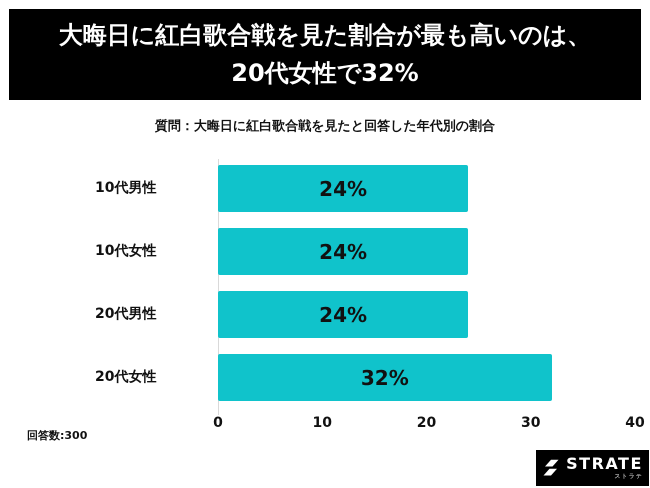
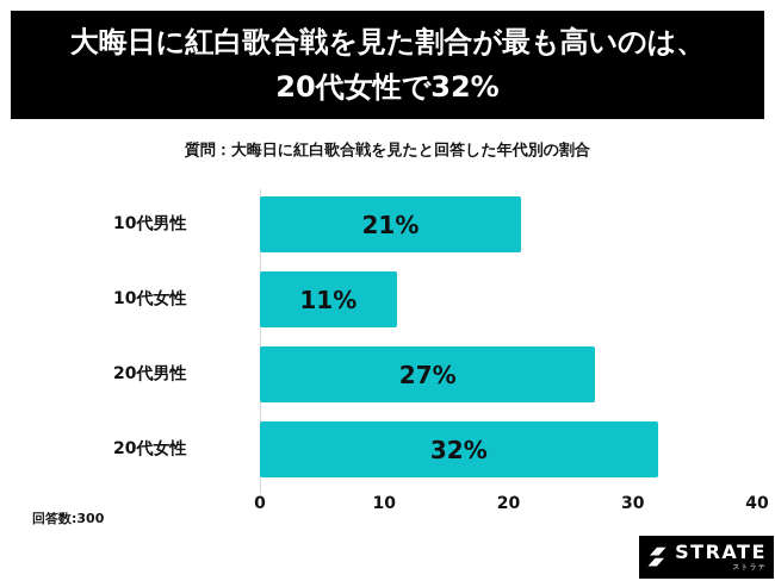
10代男性: 24% -> 21%
10代女性: 24% -> 11%
20代男性: 24% -> 27%
